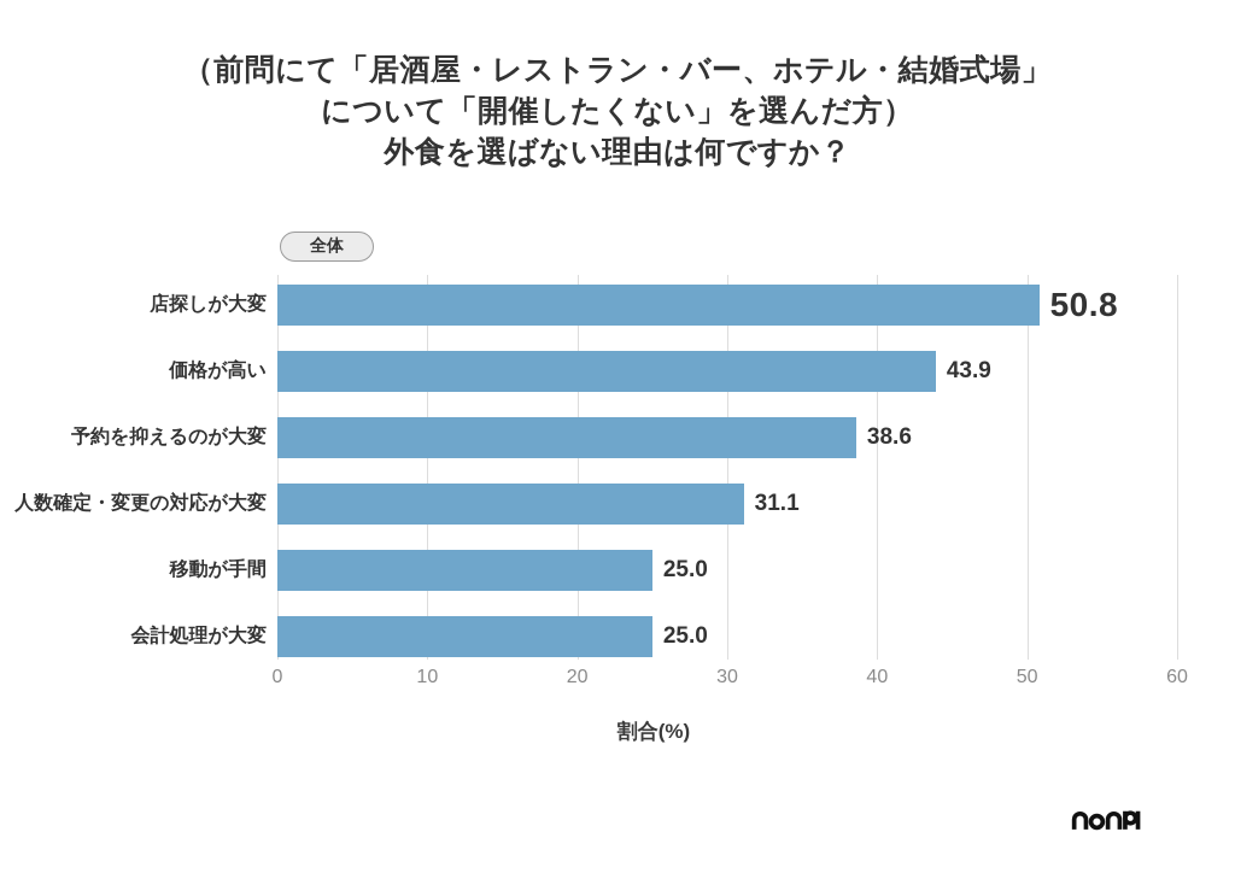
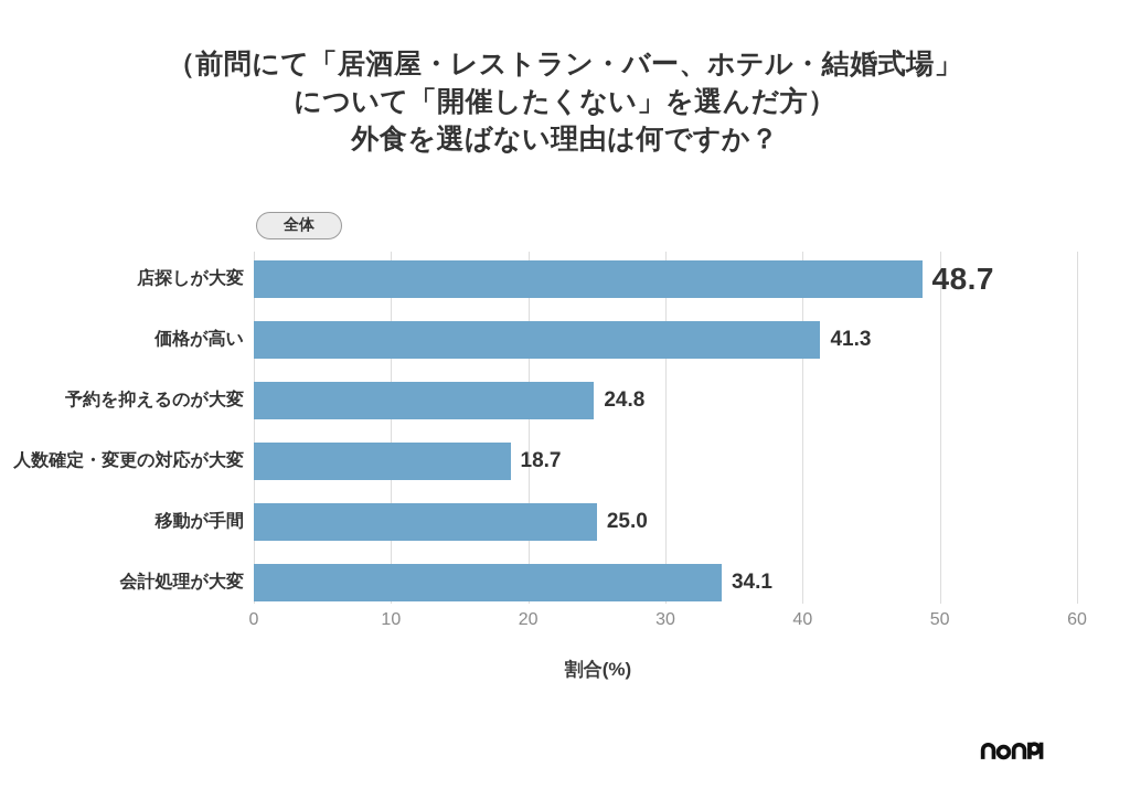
店探しが大変: 50.8 -> 48.7
価格が高い: 43.9 -> 41.3
予約を抑えるのが大変: 38.6 -> 24.8
人数確定・変更の対応が大変: 31.1 -> 18.7
会計処理が大変: 25.0 -> 34.1
